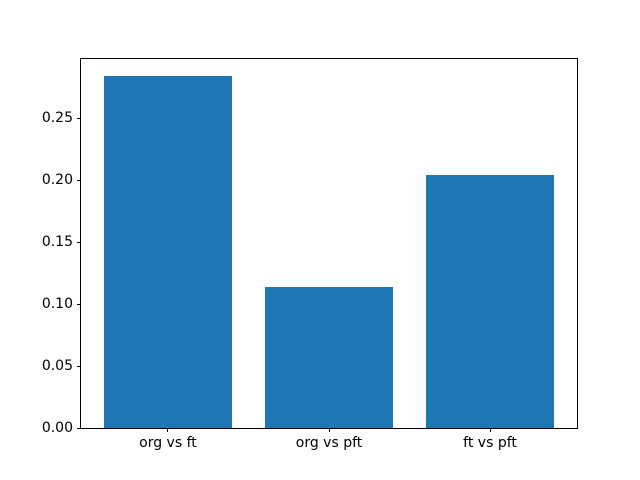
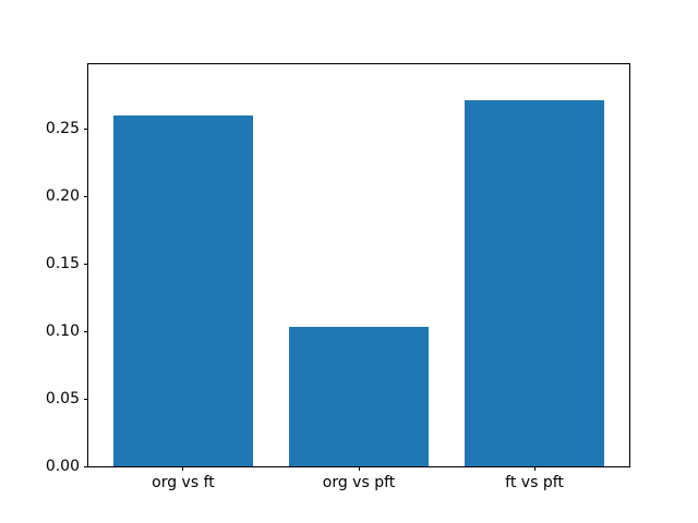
org vs ft: 0.284 -> 0.260
org vs pft: 0.114 -> 0.103
ft vs pft: 0.204 -> 0.271
